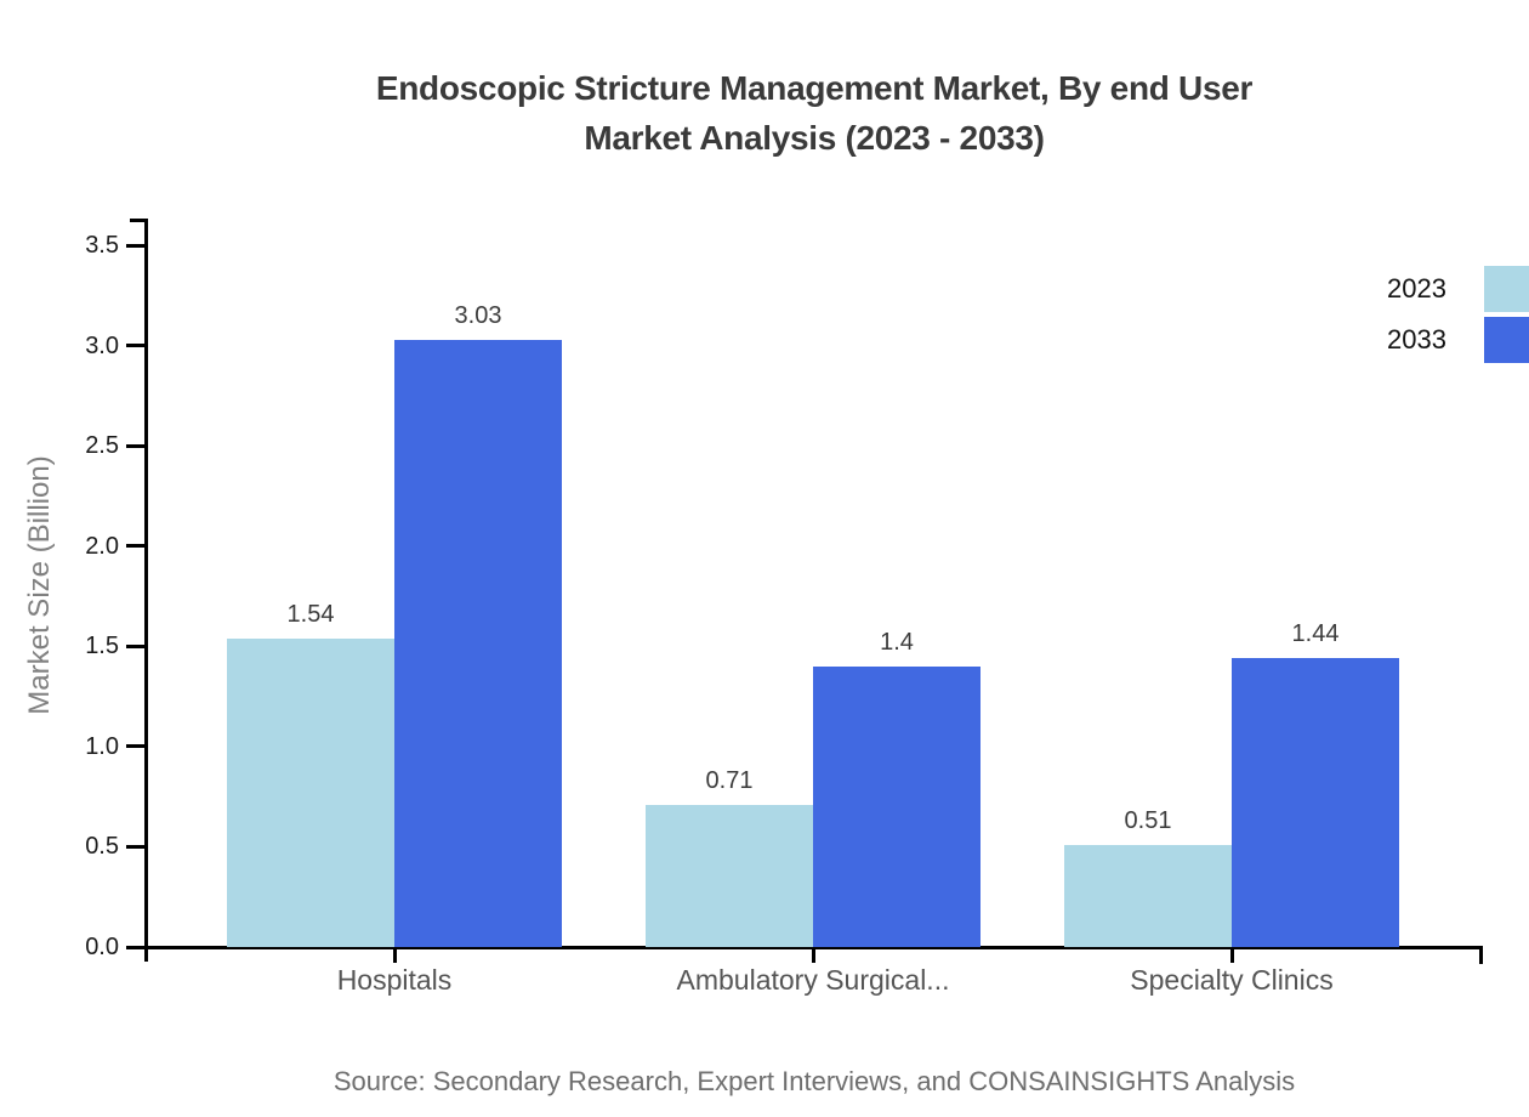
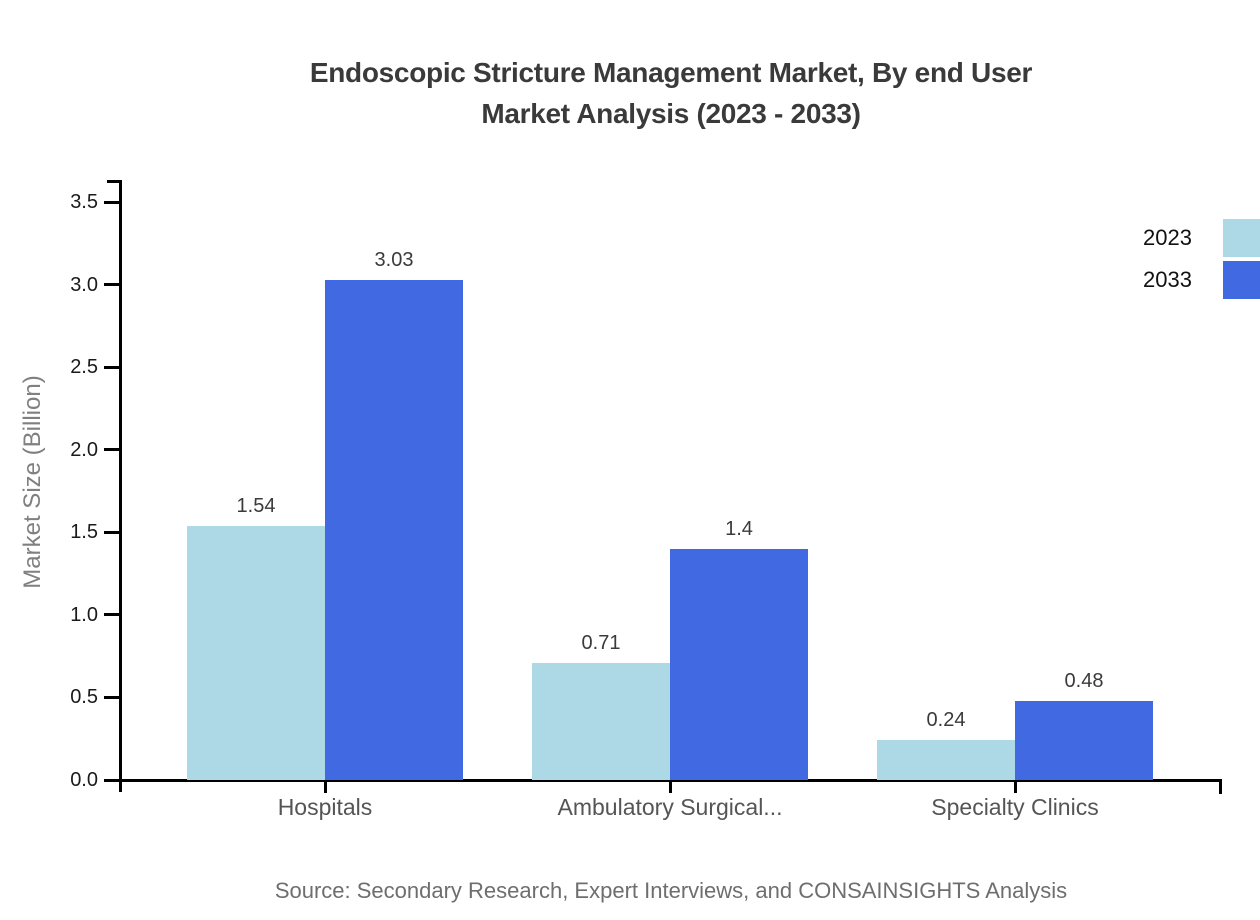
2023/Specialty Clinics: 0.51 -> 0.24
2033/Specialty Clinics: 1.44 -> 0.48
